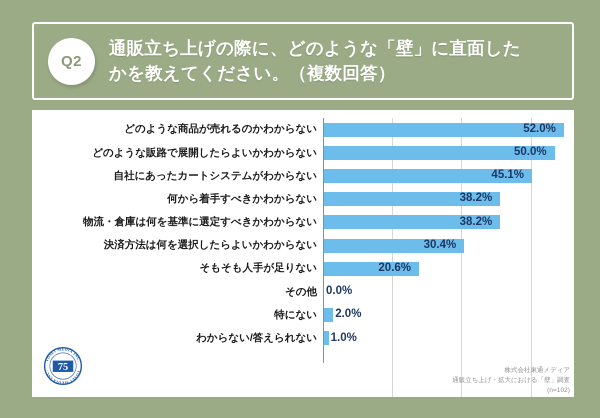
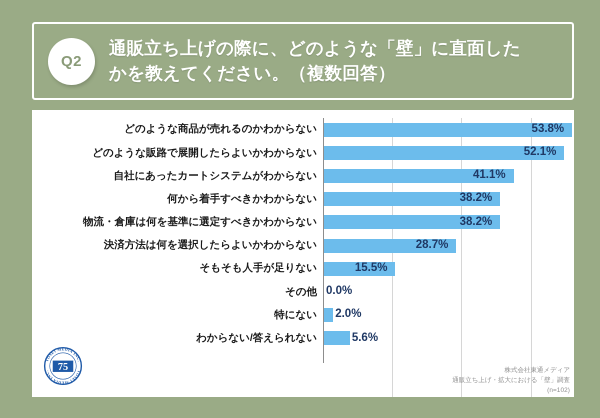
どのような商品が売れるのかわからない: 52.0% -> 53.8%
どのような販路で展開したらよいかわからない: 50.0% -> 52.1%
自社にあったカートシステムがわからない: 45.1% -> 41.1%
決済方法は何を選択したらよいかわからない: 30.4% -> 28.7%
そもそも人手が足りない: 20.6% -> 15.5%
わからない/答えられない: 1.0% -> 5.6%
